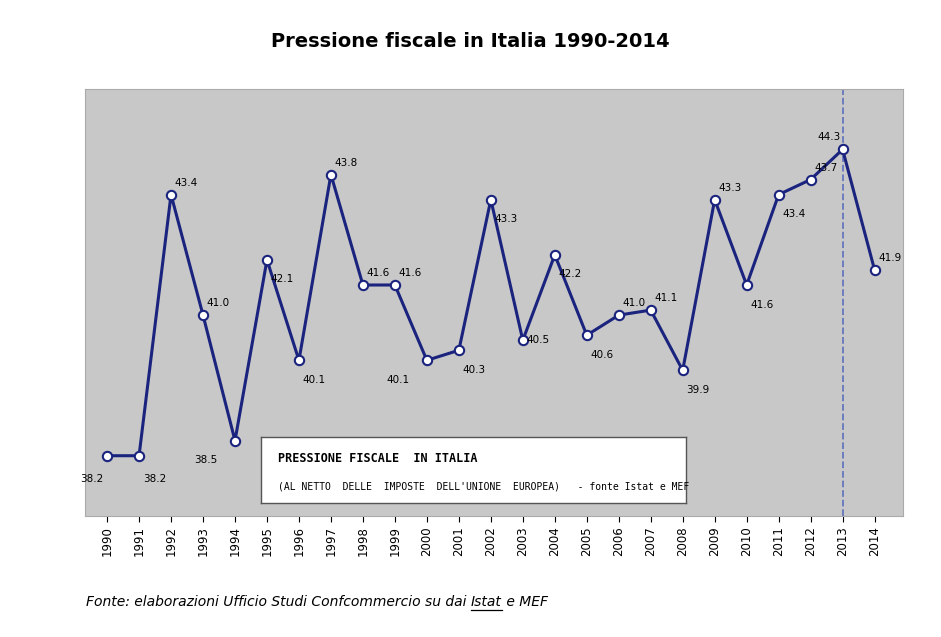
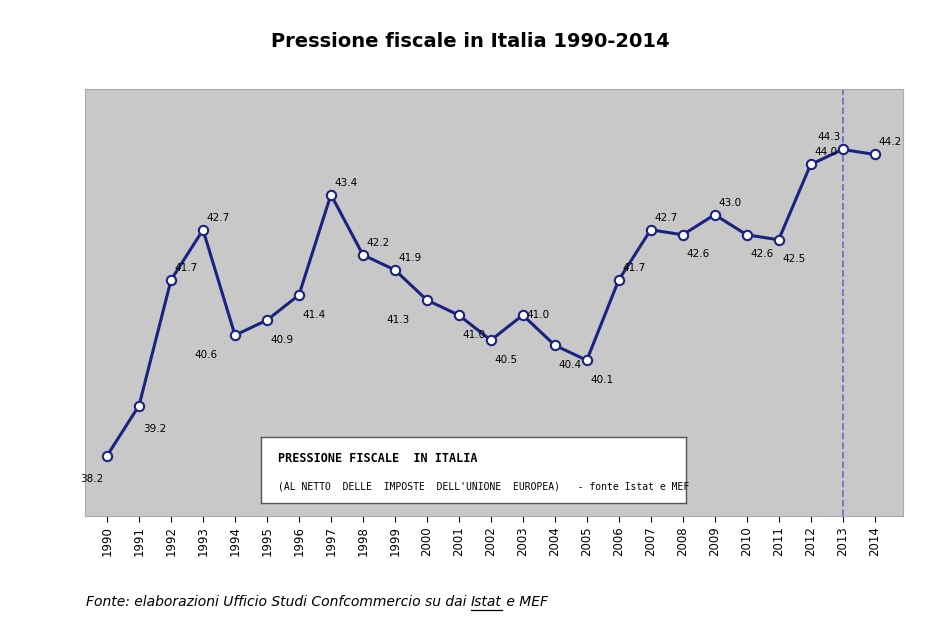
1991: 38.2 -> 39.2
1992: 43.4 -> 41.7
1993: 41.0 -> 42.7
1994: 38.5 -> 40.6
1995: 42.1 -> 40.9
1996: 40.1 -> 41.4
1997: 43.8 -> 43.4
1998: 41.6 -> 42.2
1999: 41.6 -> 41.9
2000: 40.1 -> 41.3
2001: 40.3 -> 41.0
2002: 43.3 -> 40.5
2003: 40.5 -> 41.0
2004: 42.2 -> 40.4
2005: 40.6 -> 40.1
2006: 41.0 -> 41.7
2007: 41.1 -> 42.7
2008: 39.9 -> 42.6
2009: 43.3 -> 43.0
2010: 41.6 -> 42.6
2011: 43.4 -> 42.5
2012: 43.7 -> 44.0
2014: 41.9 -> 44.2
